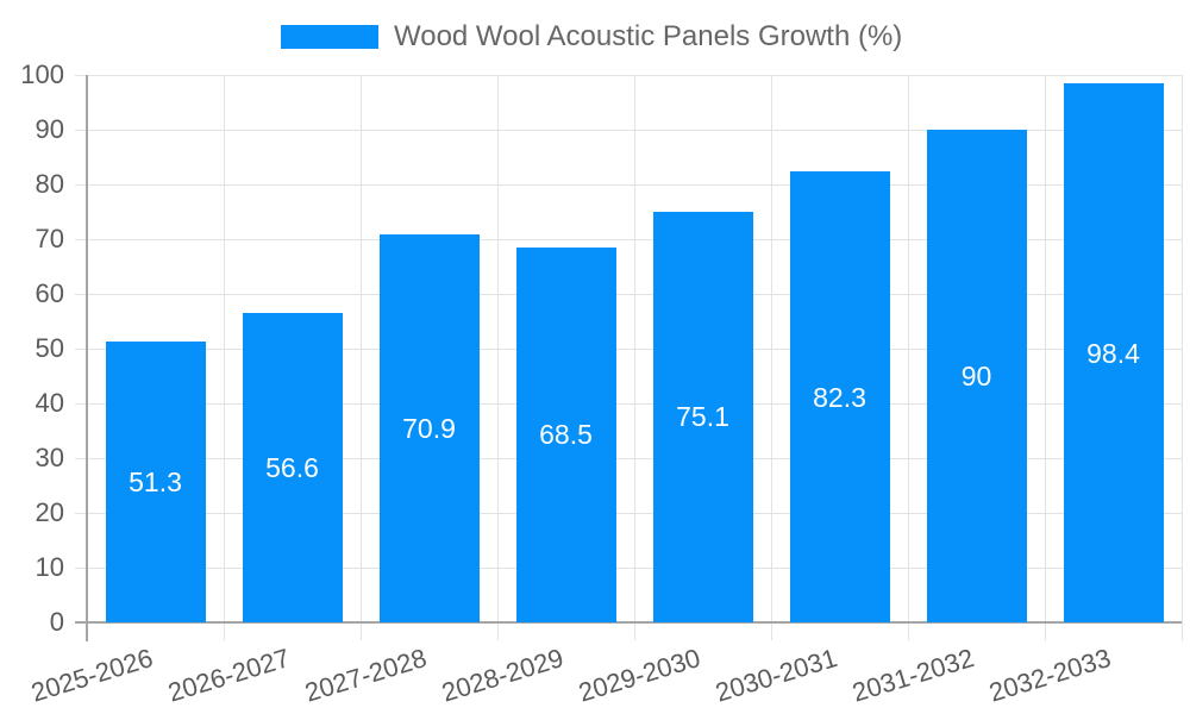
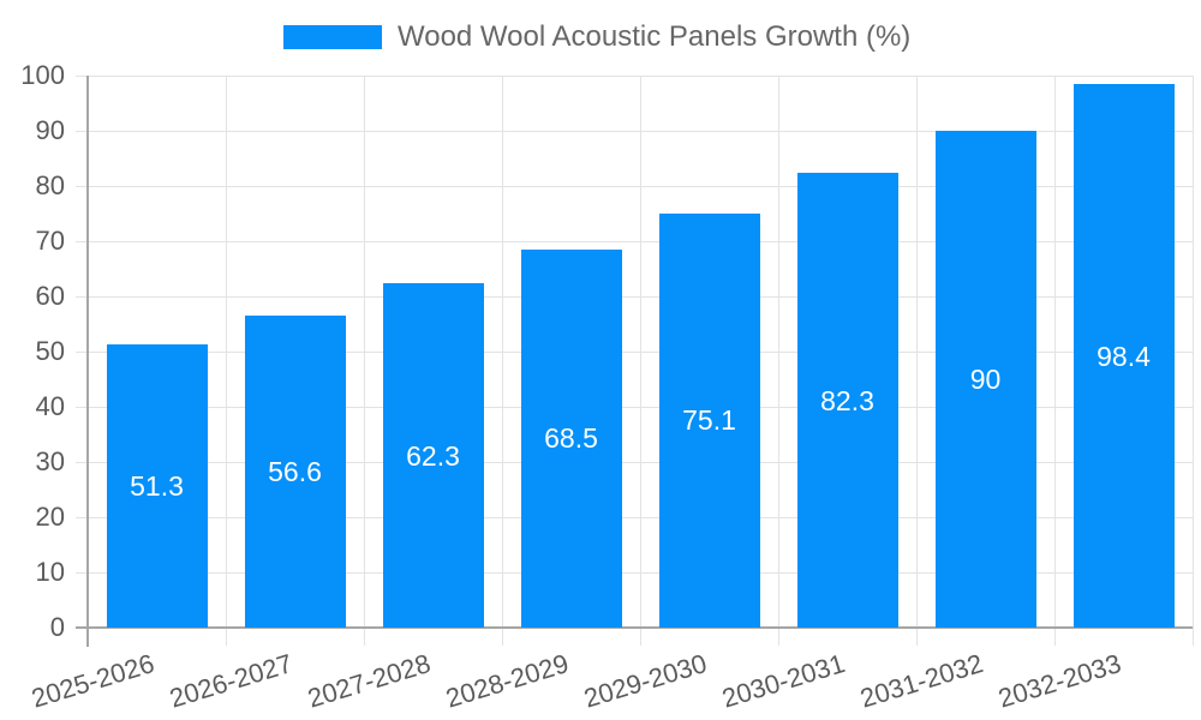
2027-2028: 70.9 -> 62.3
